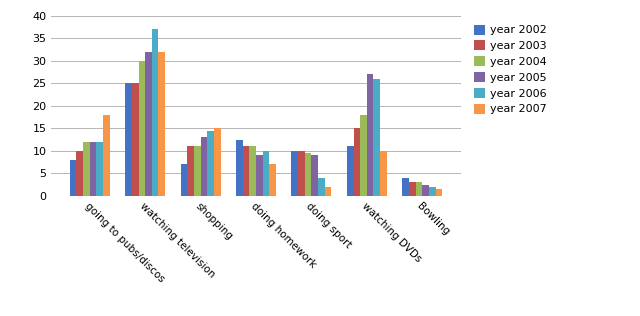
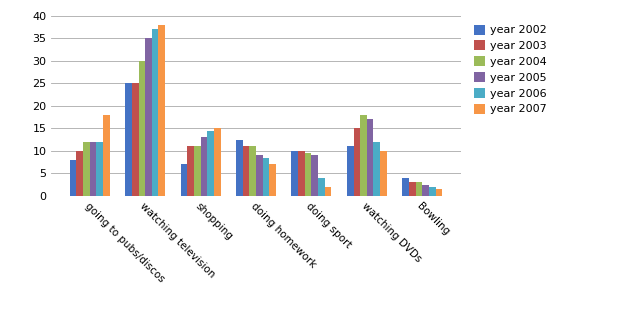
year 2005/watching television: 32.0 -> 35.0
year 2007/watching television: 32.0 -> 38.0
year 2006/doing homework: 10.0 -> 8.5
year 2005/watching DVDs: 27.0 -> 17.0
year 2006/watching DVDs: 26.0 -> 12.0
